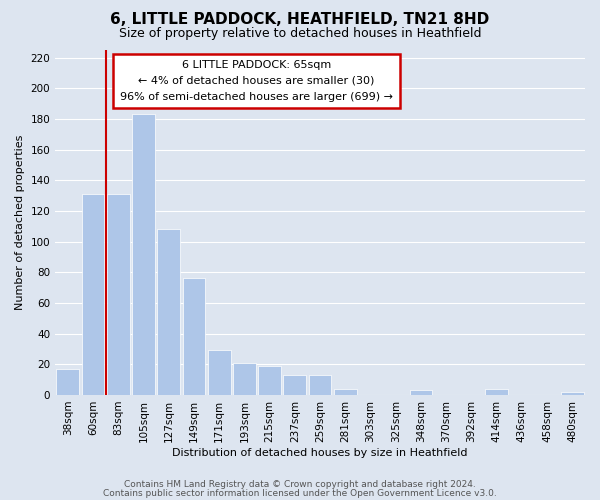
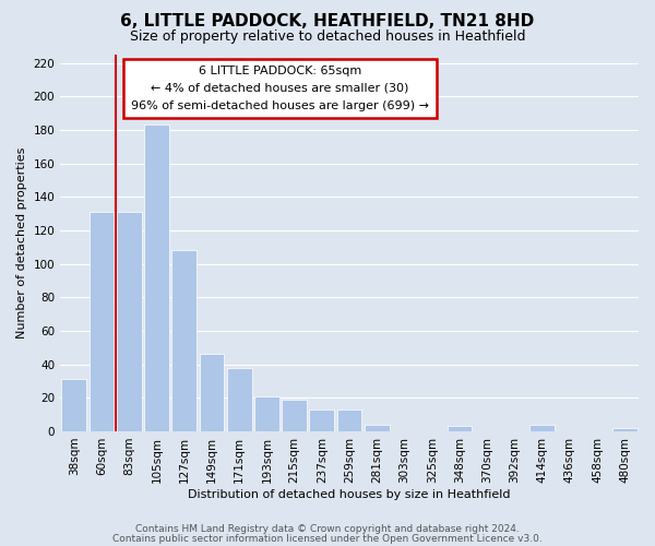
38sqm: 17 -> 31
149sqm: 76 -> 46
171sqm: 29 -> 38
